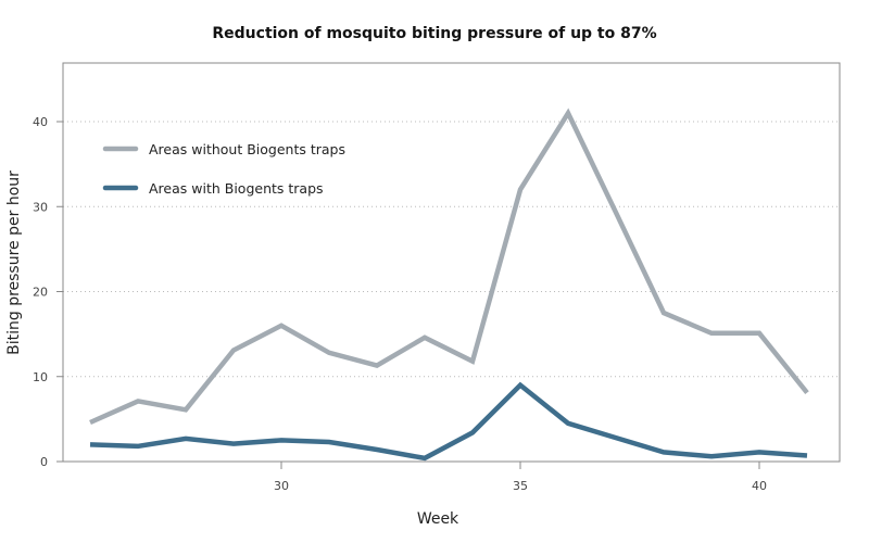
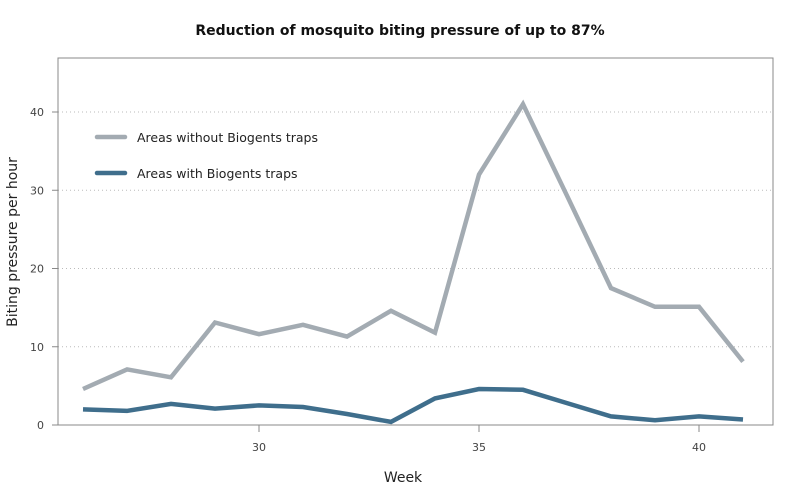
Areas without Biogents traps/30: 16 -> 12
Areas with Biogents traps/35: 9 -> 5
